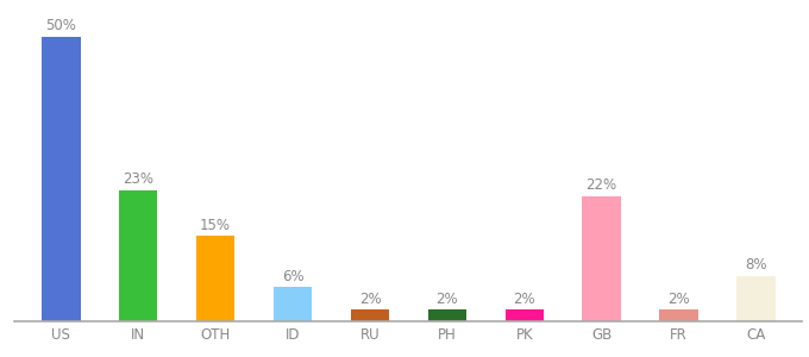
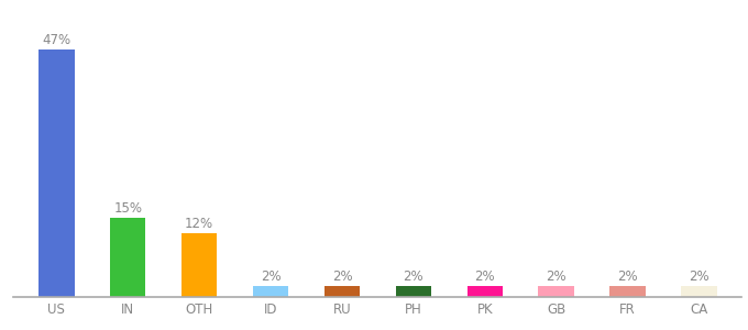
US: 50% -> 47%
IN: 23% -> 15%
OTH: 15% -> 12%
ID: 6% -> 2%
GB: 22% -> 2%
CA: 8% -> 2%
